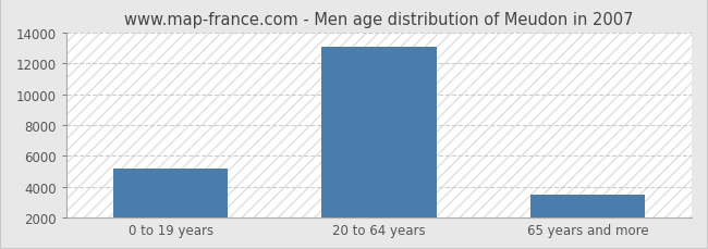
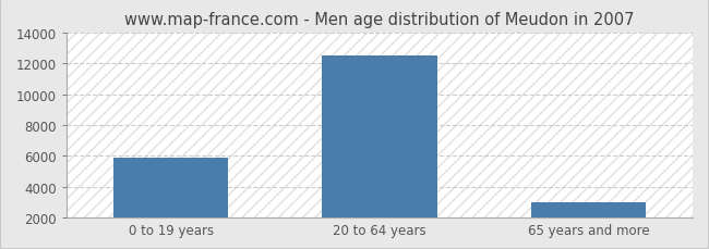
0 to 19 years: 5200 -> 5900
20 to 64 years: 13100 -> 12500
65 years and more: 3500 -> 3000
